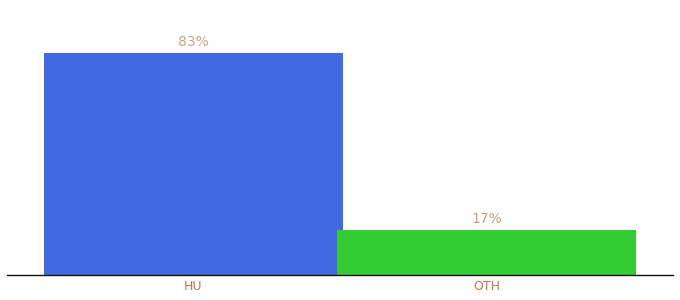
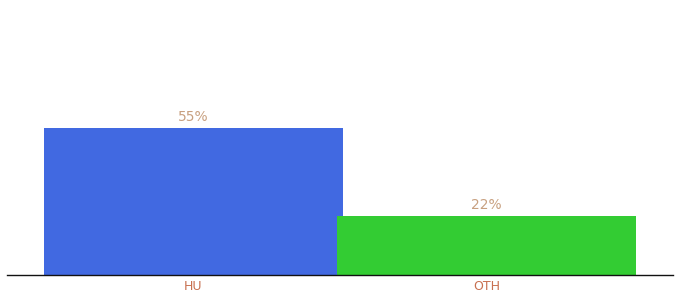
HU: 83% -> 55%
OTH: 17% -> 22%
